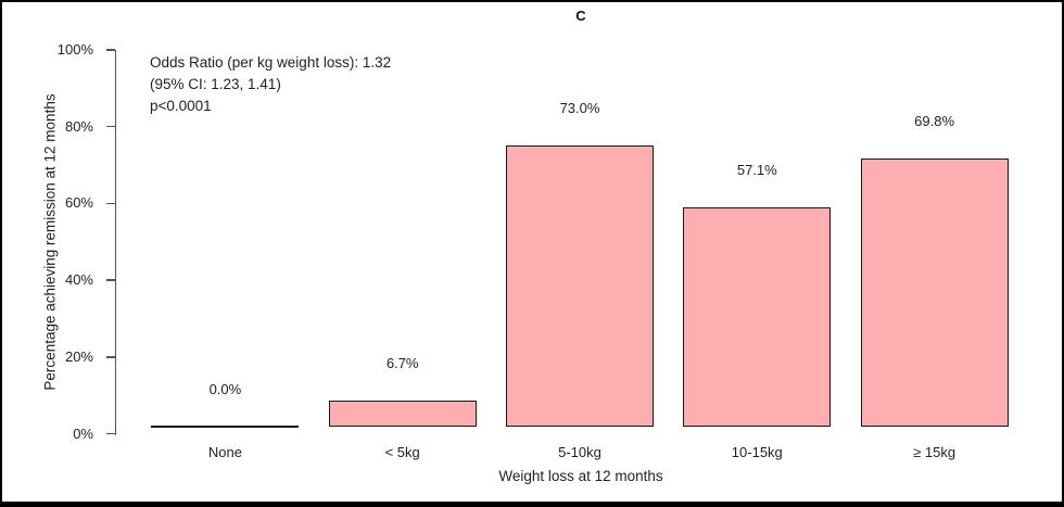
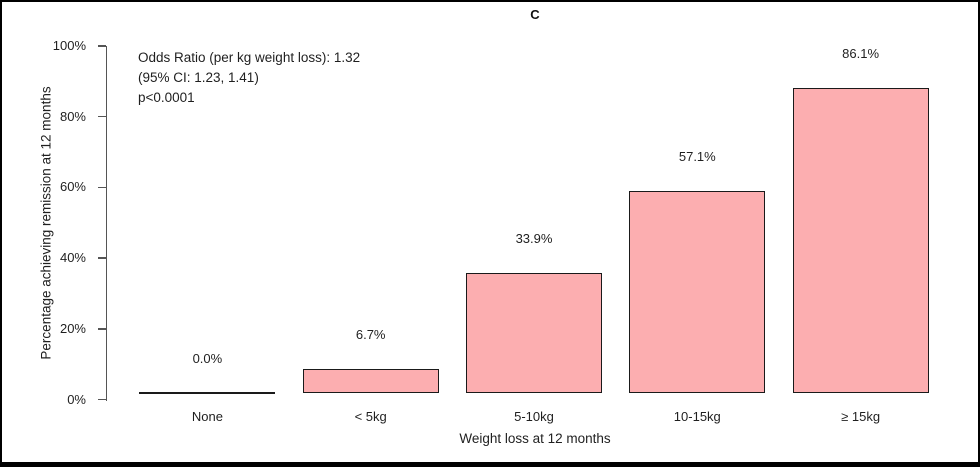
5-10kg: 73.0% -> 33.9%
≥ 15kg: 69.8% -> 86.1%
